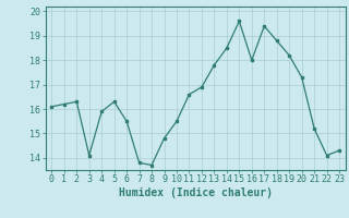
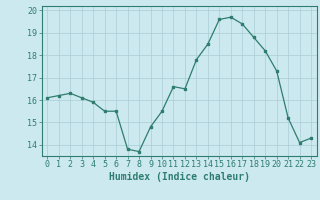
3: 14.1 -> 16.1
5: 16.3 -> 15.5
12: 16.9 -> 16.5
16: 18.0 -> 19.7
